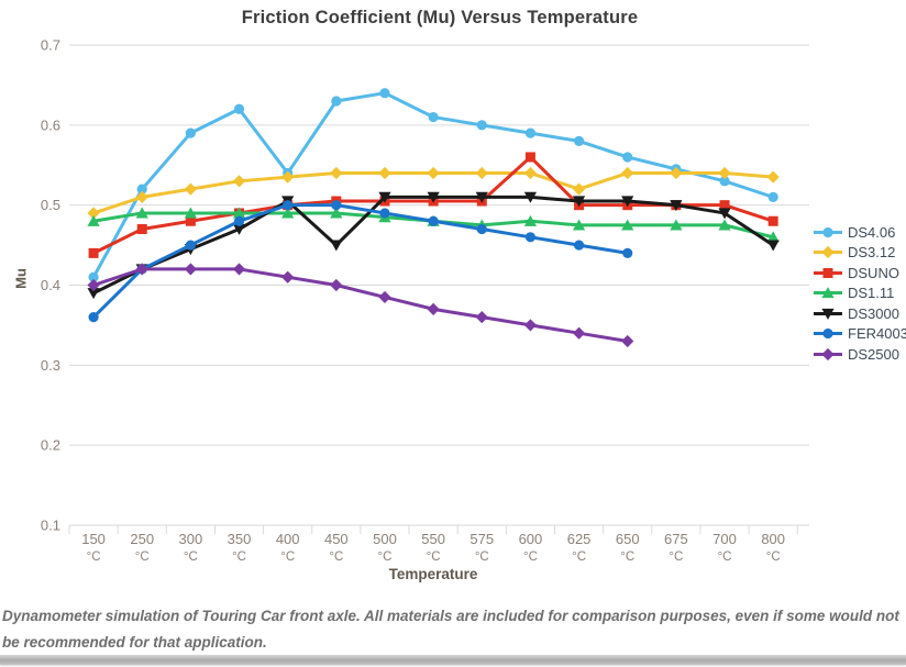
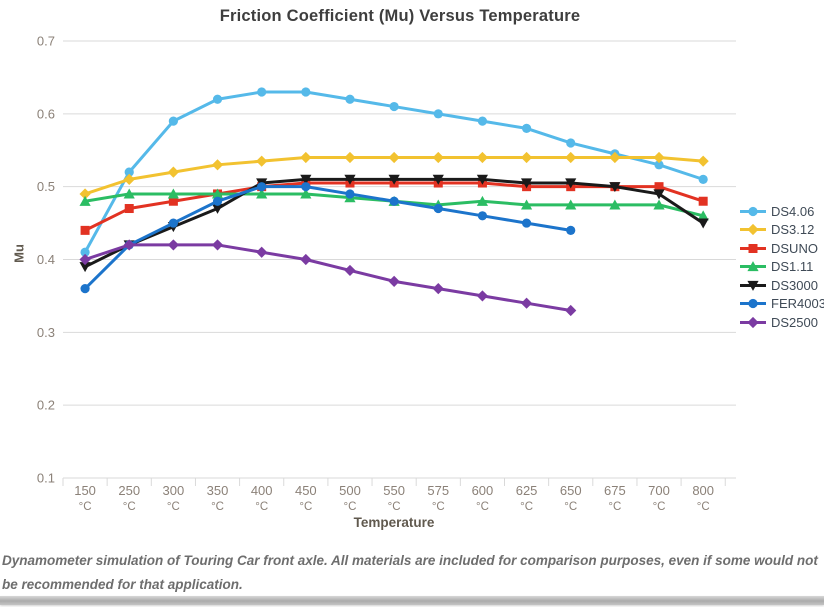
DS4.06/400: 0.54 -> 0.63
DS3000/450: 0.45 -> 0.51
DS4.06/500: 0.64 -> 0.62
DSUNO/600: 0.56 -> 0.51
DS3.12/625: 0.52 -> 0.54
